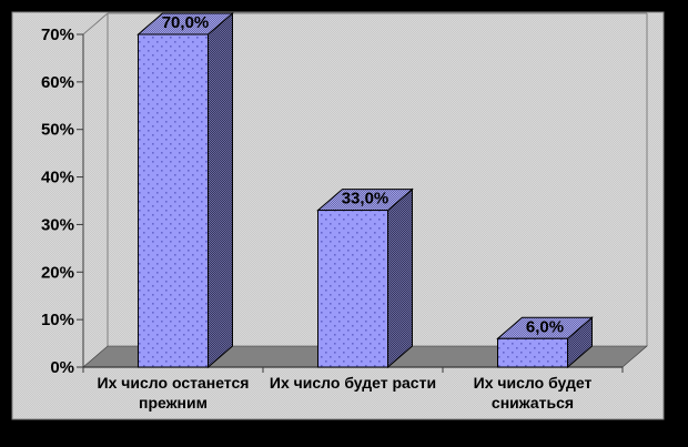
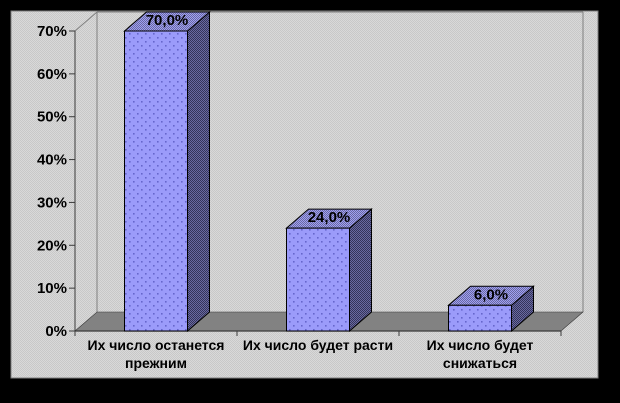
Их число будет расти: 33,0% -> 24,0%
